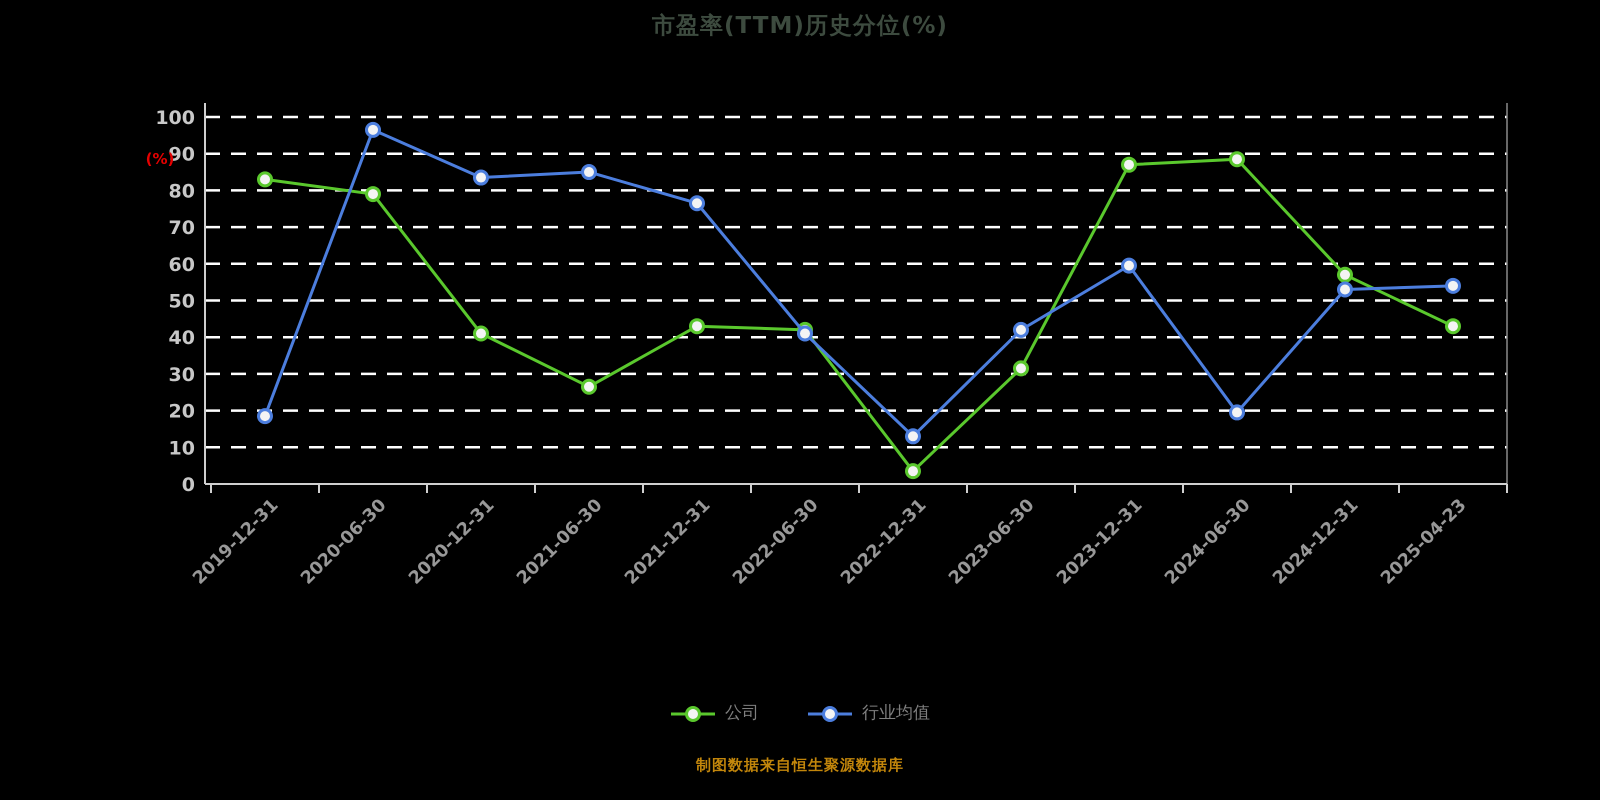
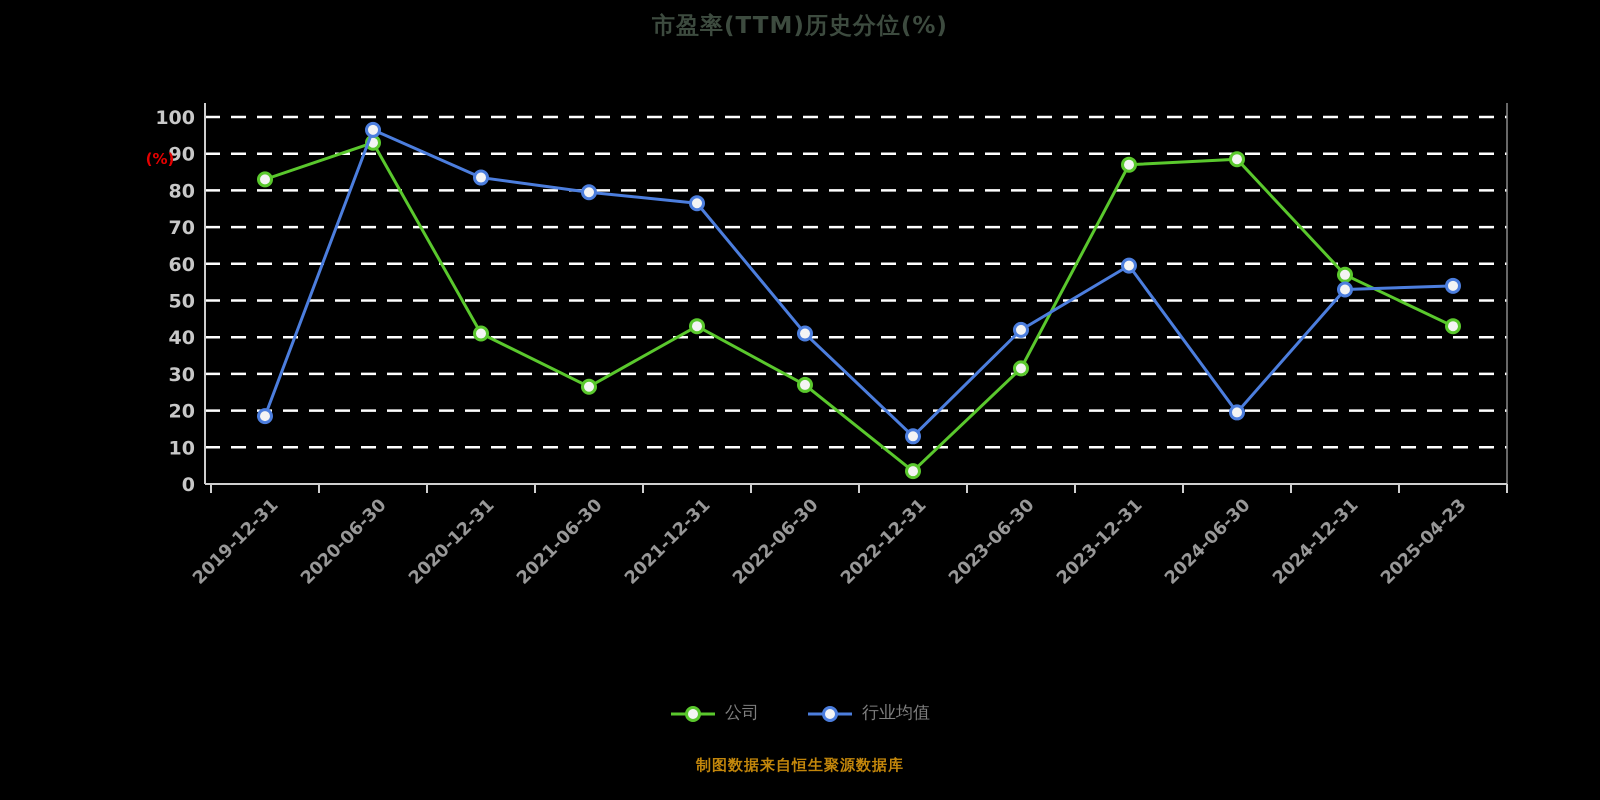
公司/2020-06-30: 79 -> 93
行业均值/2021-06-30: 85 -> 80
公司/2022-06-30: 42 -> 27
